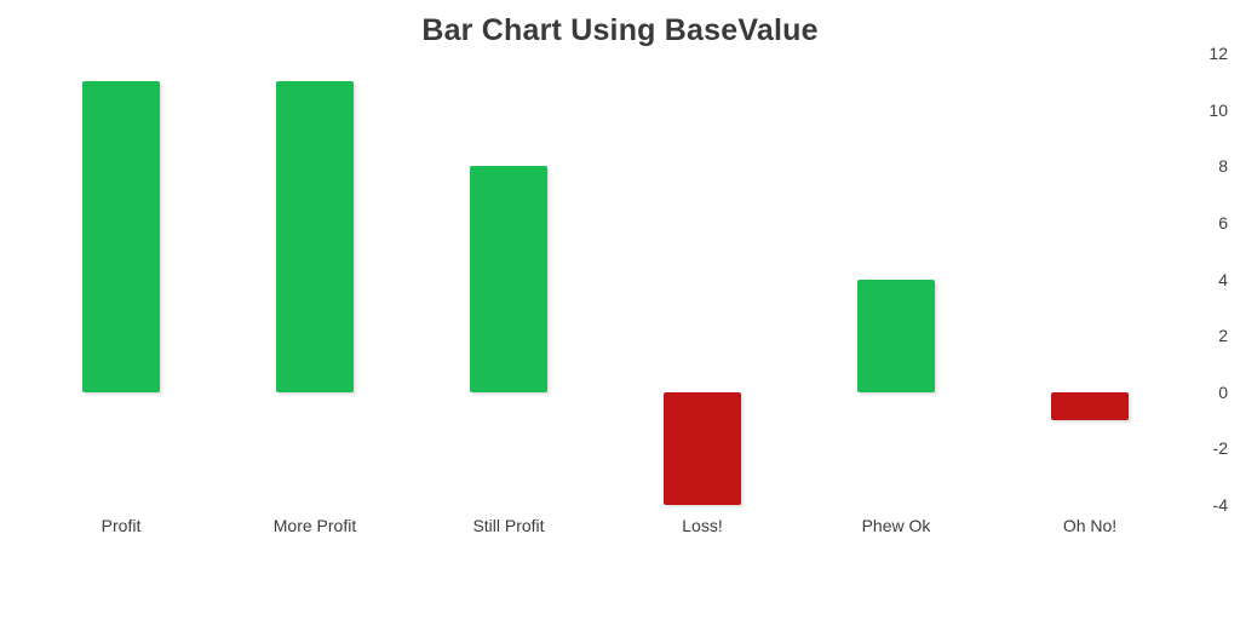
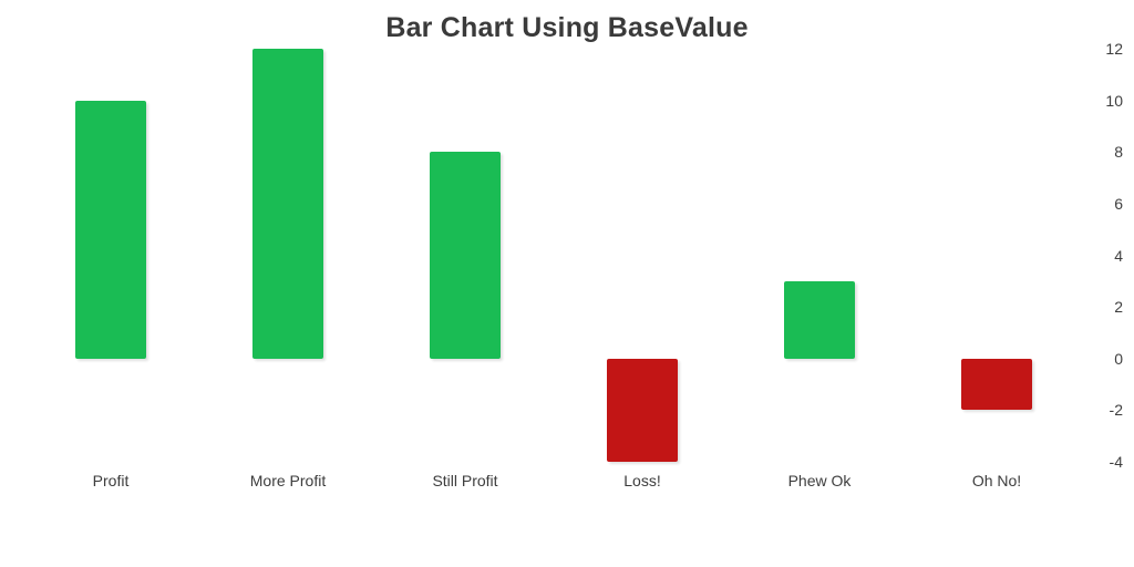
Profit: 11 -> 10
More Profit: 11 -> 12
Phew Ok: 4 -> 3
Oh No!: -1 -> -2
